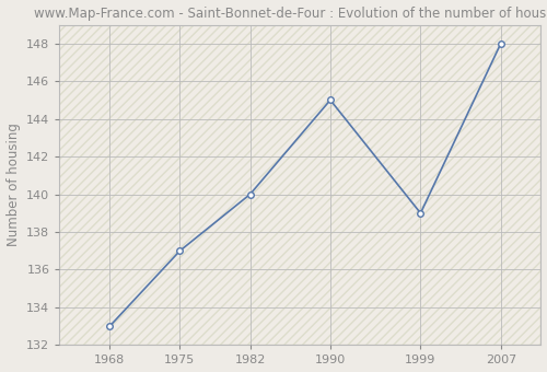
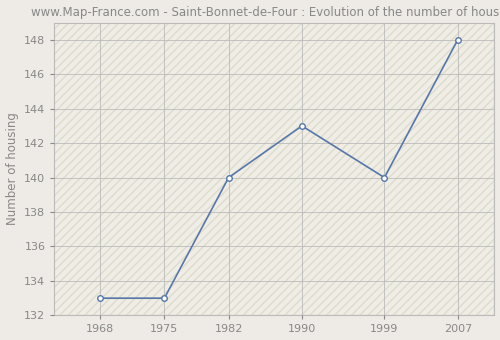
1975: 137 -> 133
1990: 145 -> 143
1999: 139 -> 140
